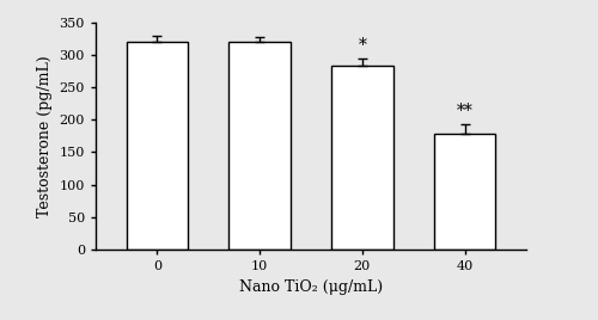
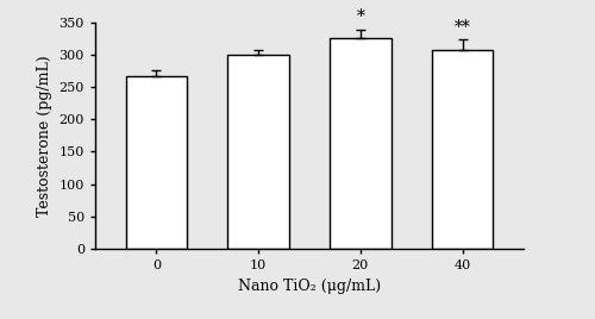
0: 320 -> 266
10: 320 -> 300
20: 283 -> 326
40: 178 -> 308
